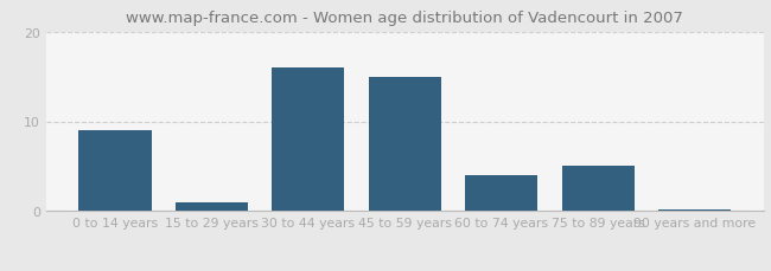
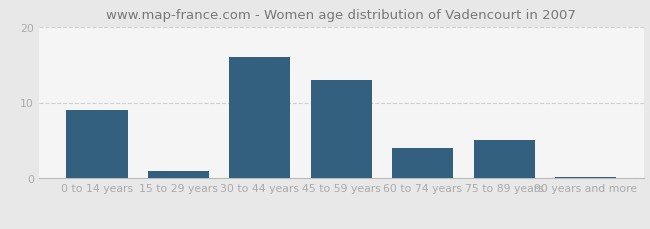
45 to 59 years: 15.0 -> 13.0
